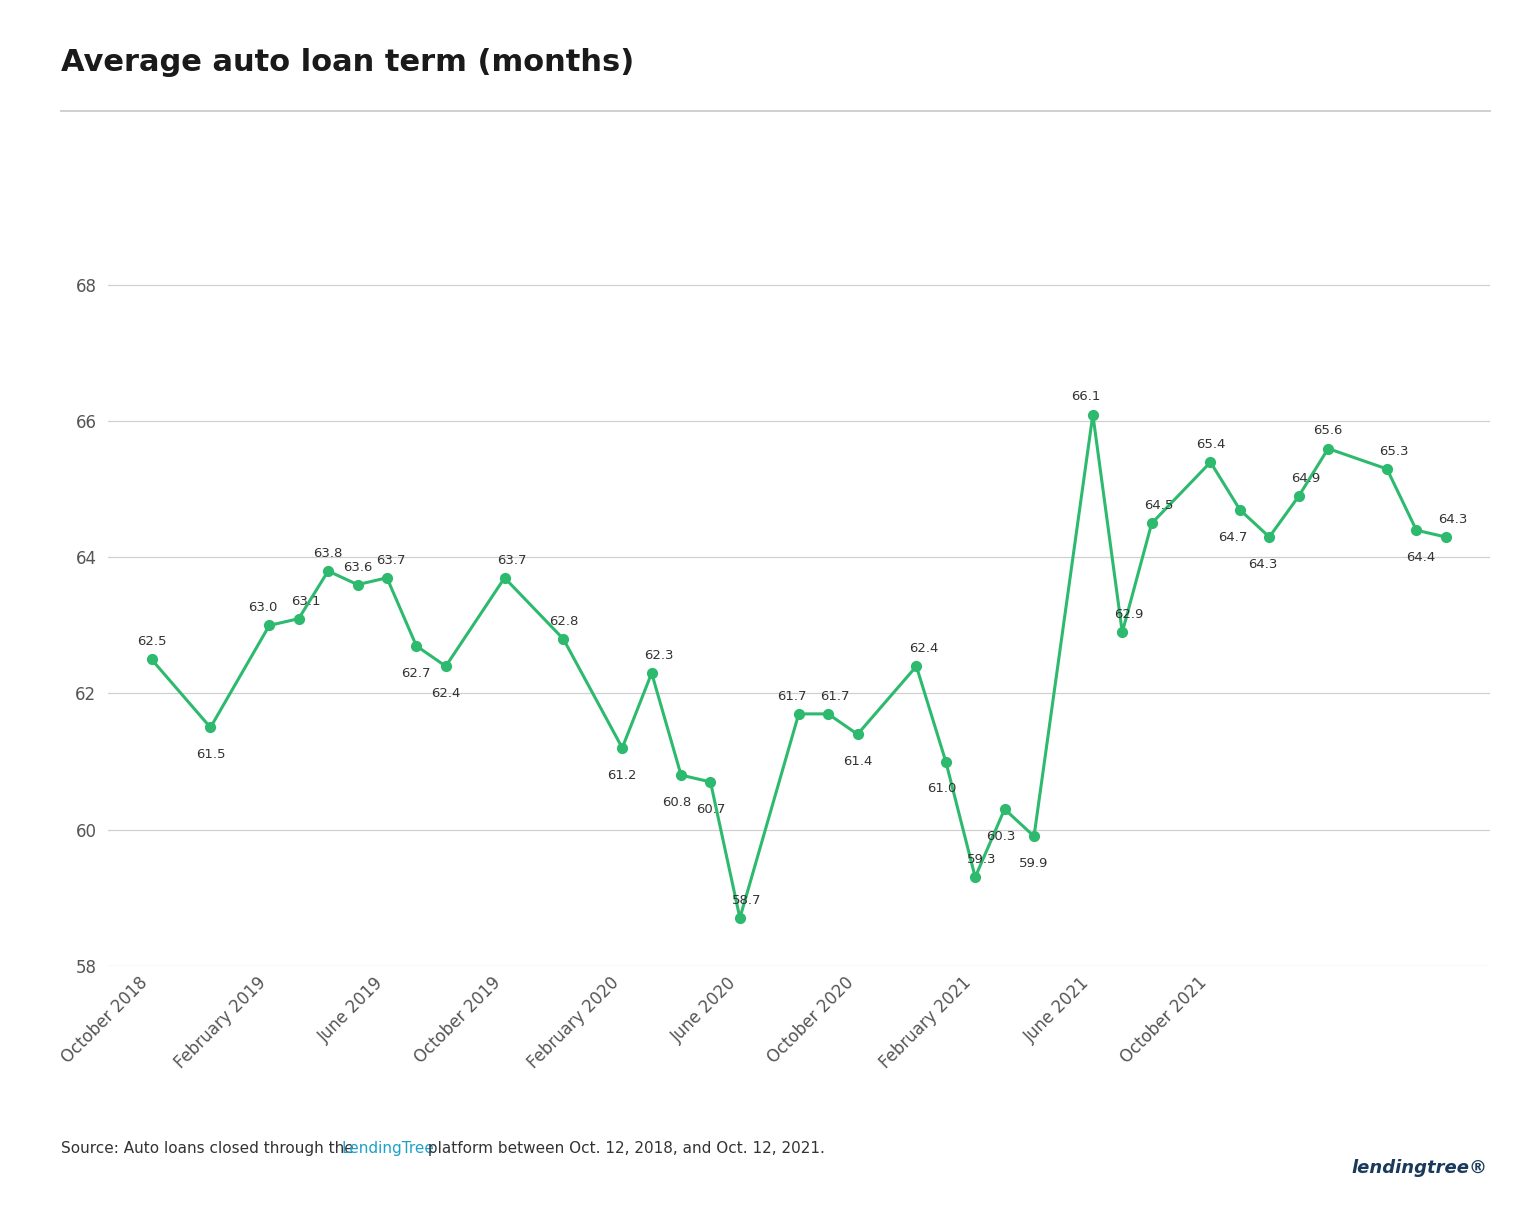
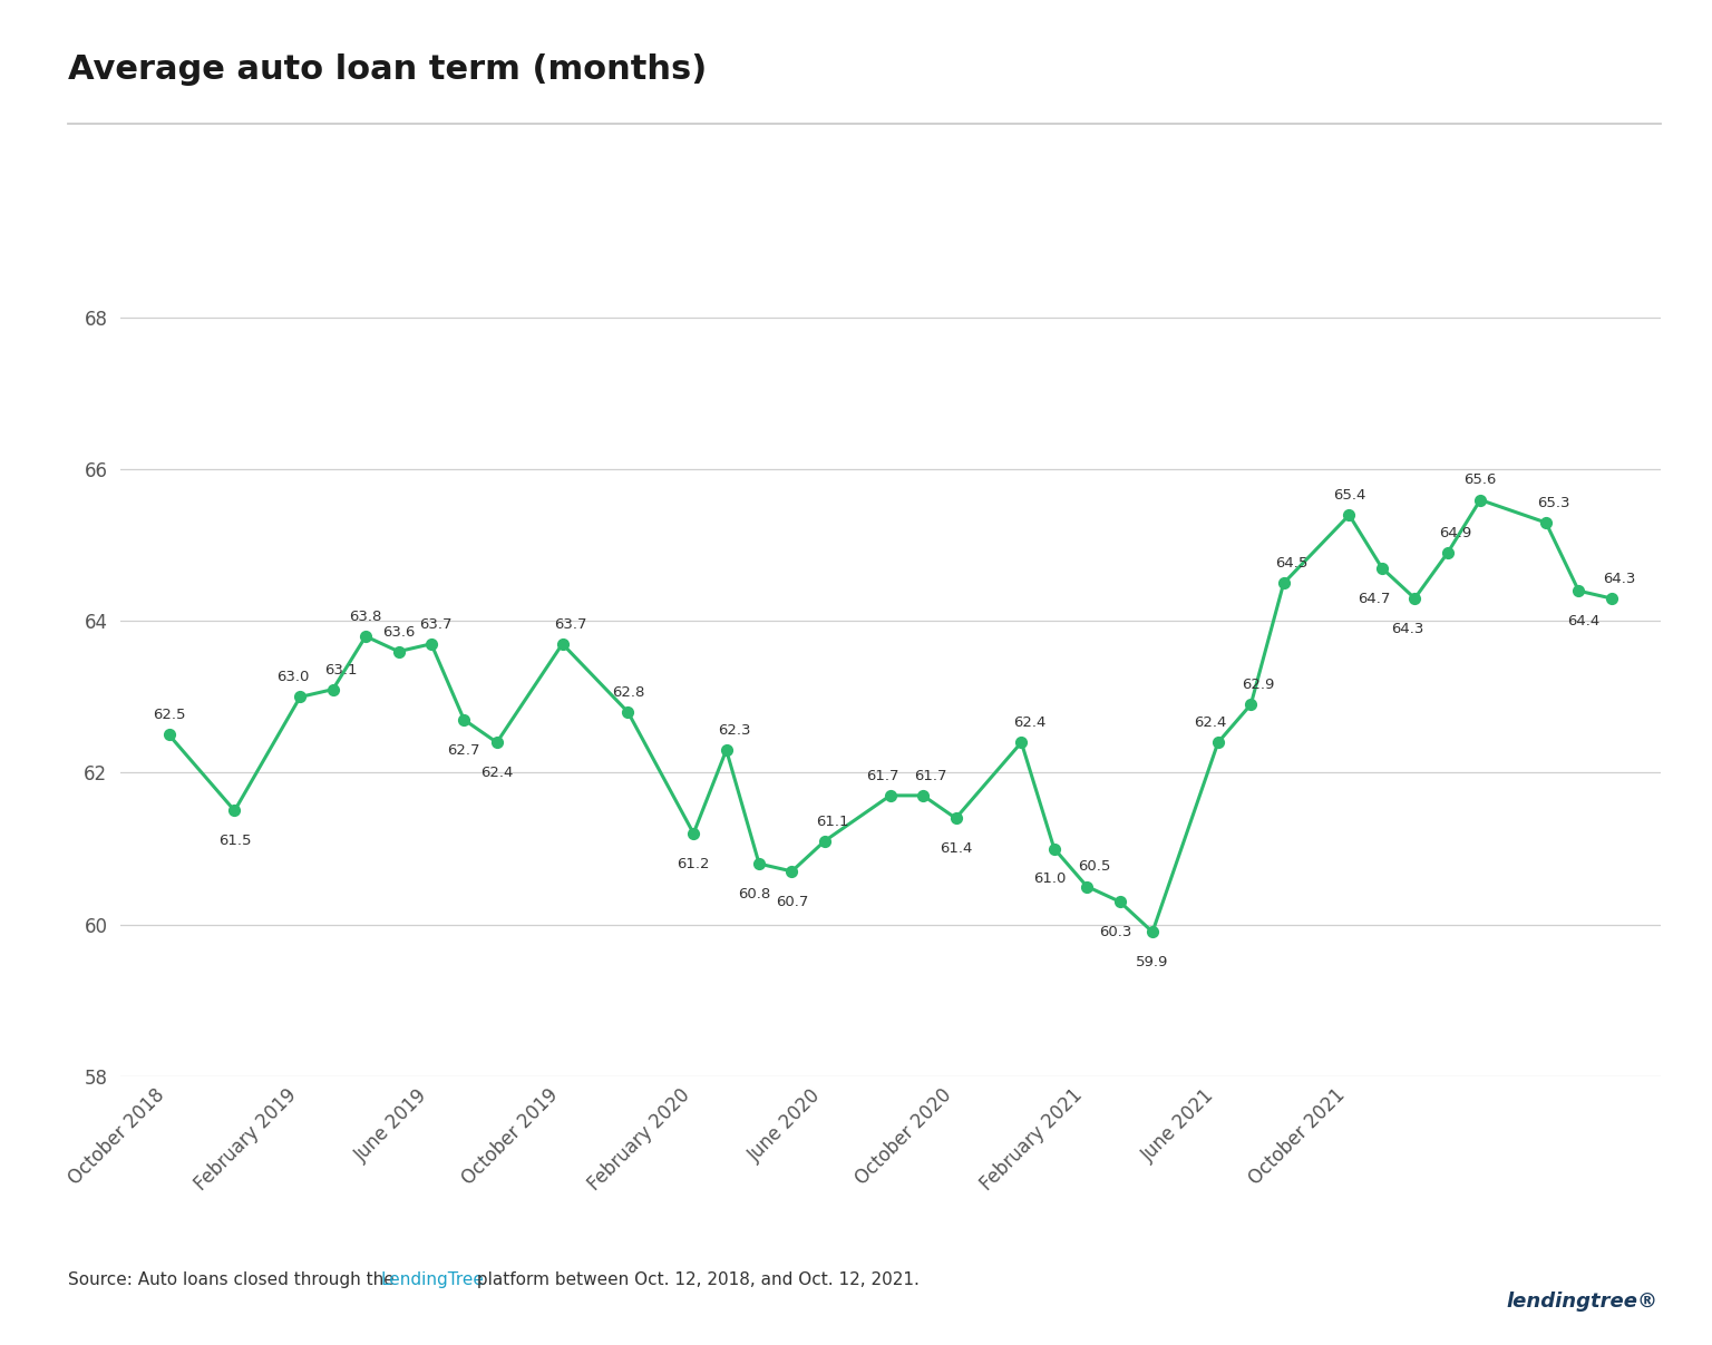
June 2020: 58.7 -> 61.1
February 2021: 59.3 -> 60.5
June 2021: 66.1 -> 62.4
